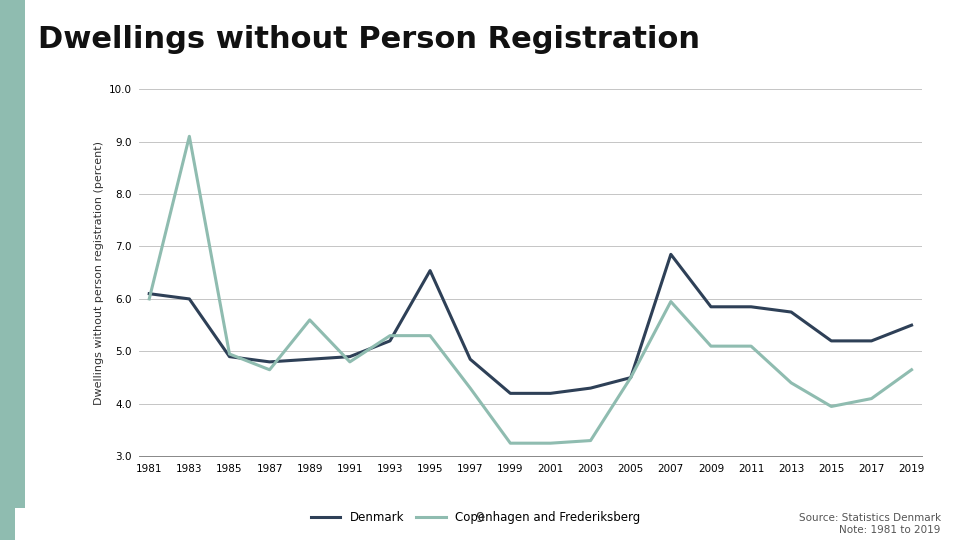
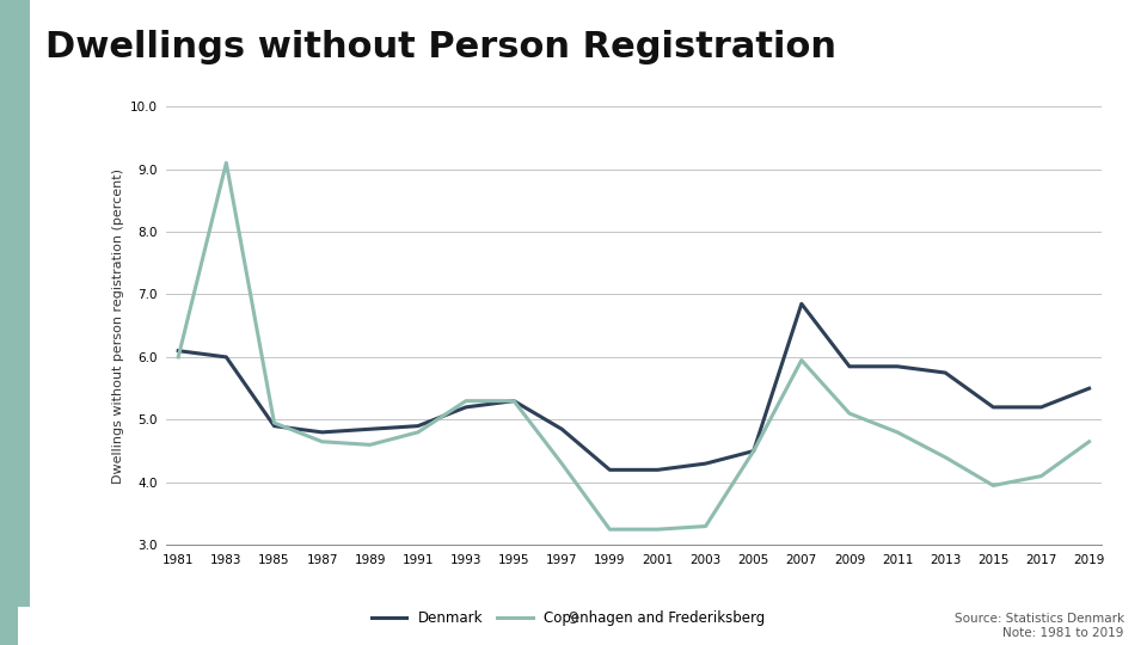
Copenhagen and Frederiksberg/1989: 5.60 -> 4.60
Denmark/1995: 6.54 -> 5.30
Copenhagen and Frederiksberg/2011: 5.10 -> 4.80
